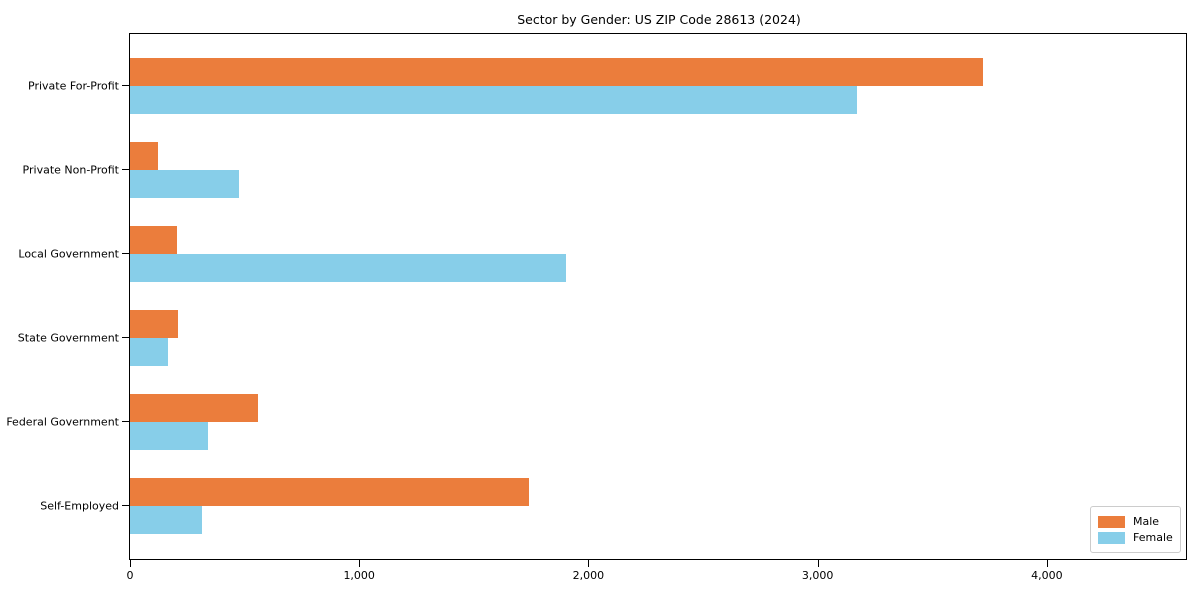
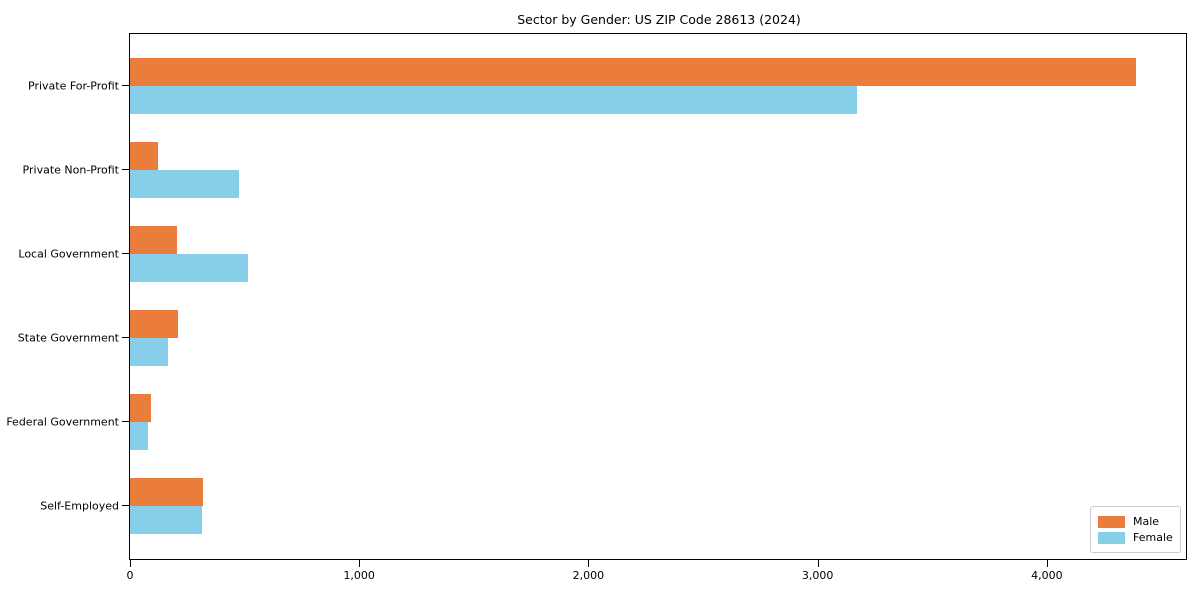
Male/Private For-Profit: 3720 -> 4390
Female/Local Government: 1900 -> 520
Male/Federal Government: 560 -> 90
Female/Federal Government: 340 -> 80
Male/Self-Employed: 1740 -> 320
